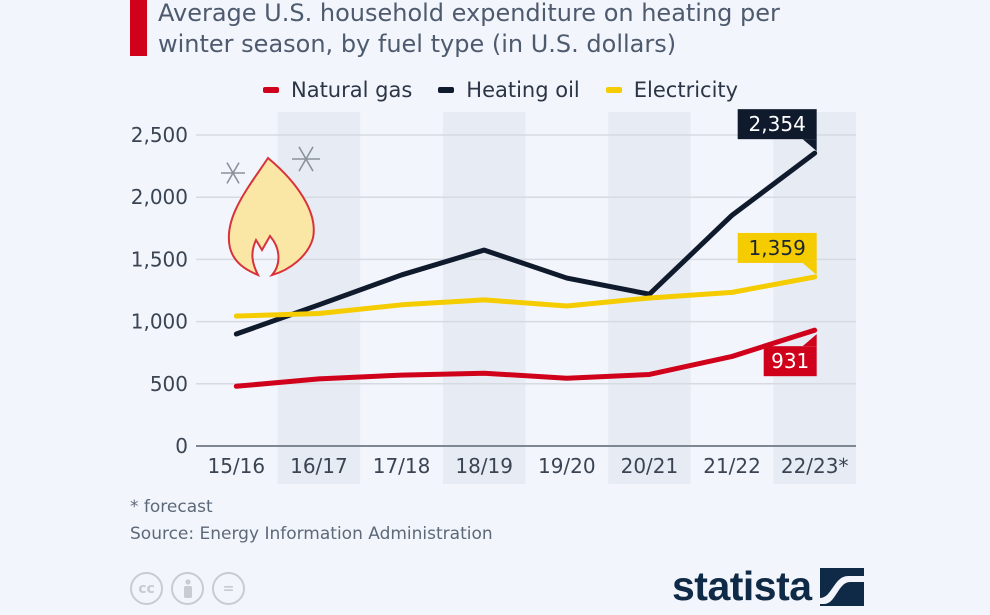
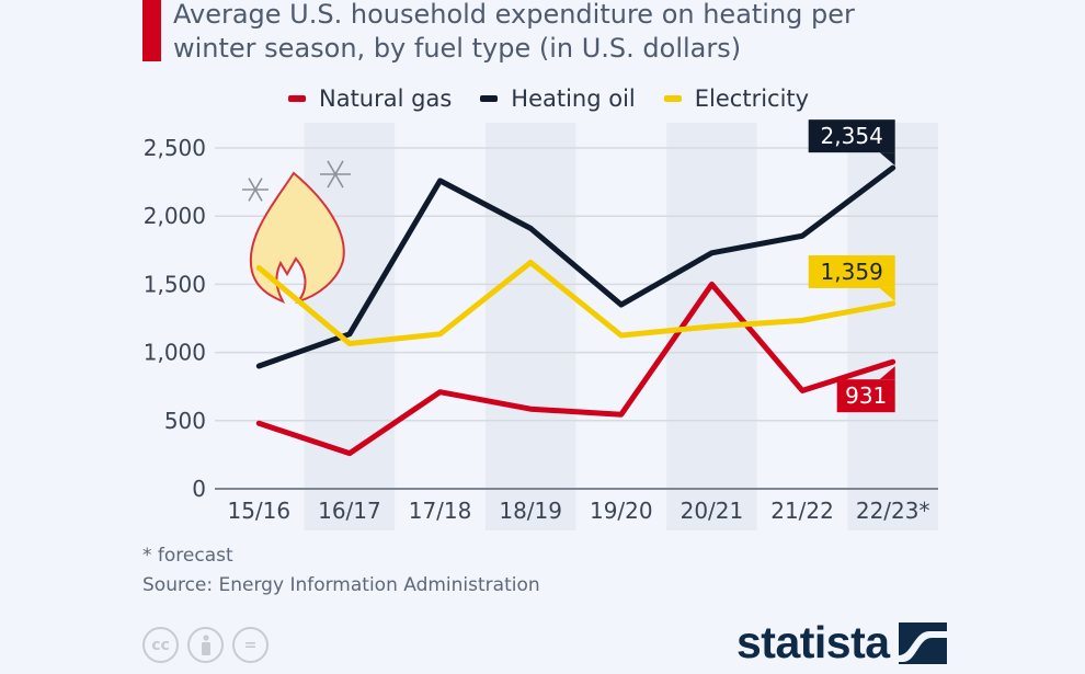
Electricity/15/16: 1040 -> 1620
Natural gas/16/17: 540 -> 260
Natural gas/17/18: 570 -> 710
Heating oil/17/18: 1380 -> 2260
Heating oil/18/19: 1580 -> 1910
Electricity/18/19: 1180 -> 1660
Natural gas/20/21: 580 -> 1500
Heating oil/20/21: 1220 -> 1730
